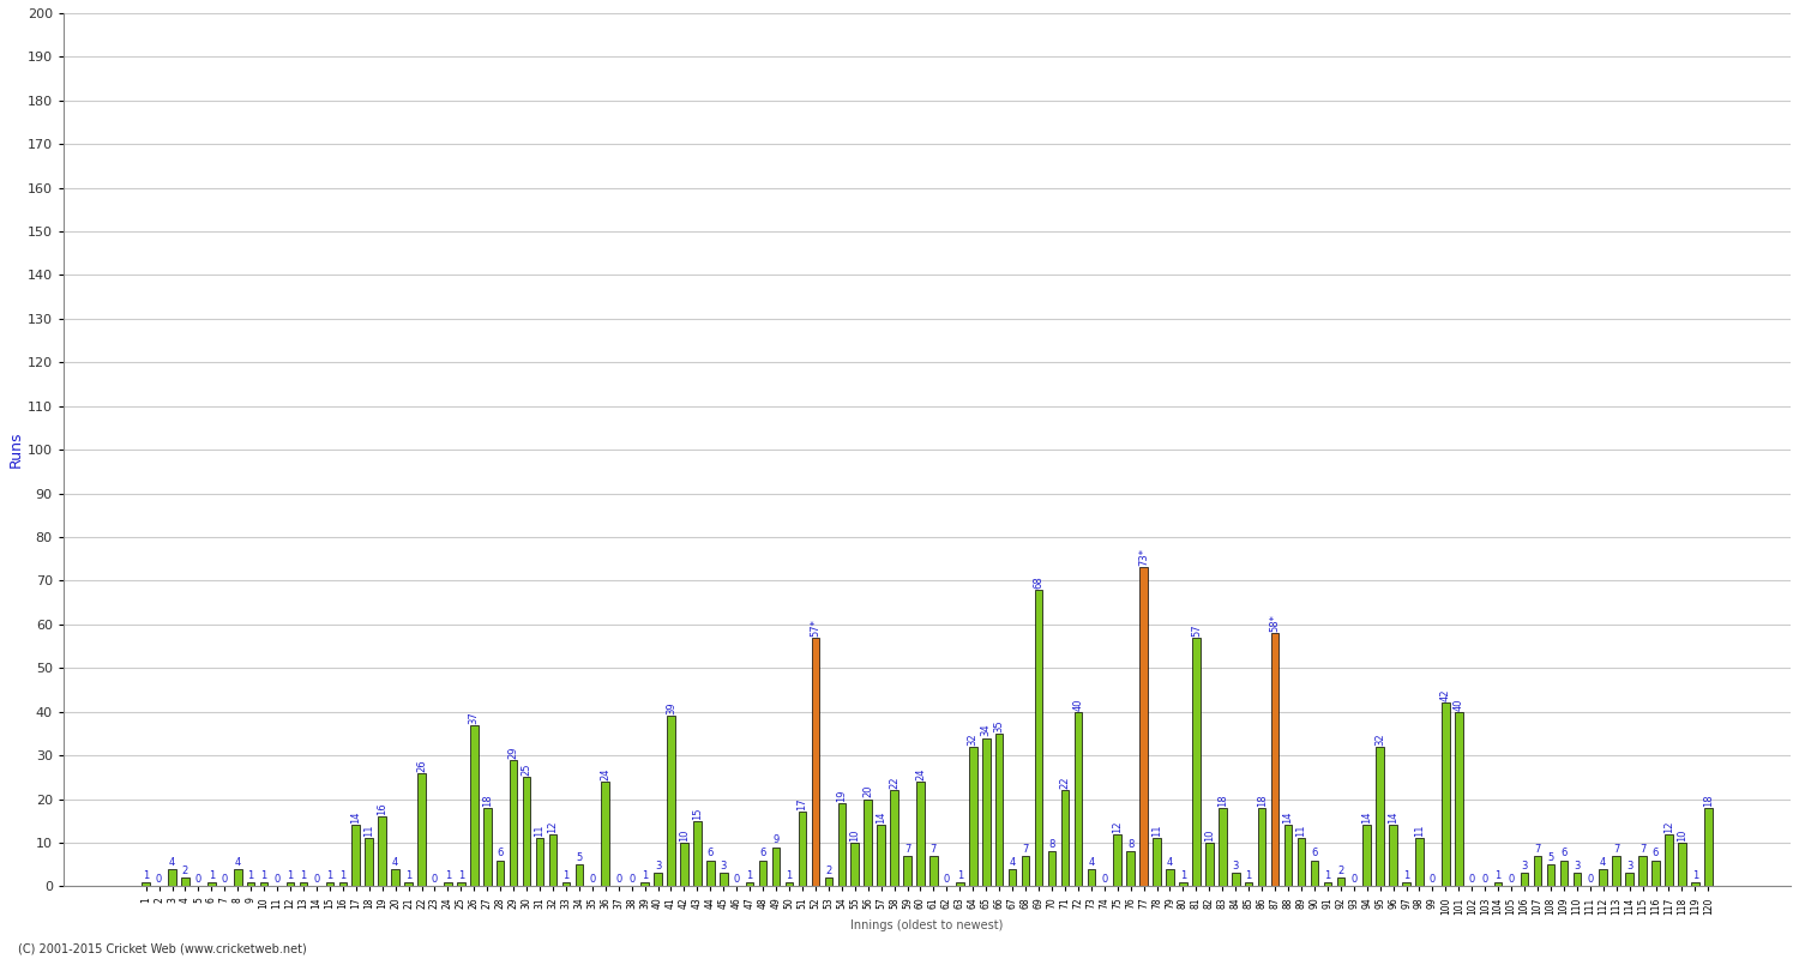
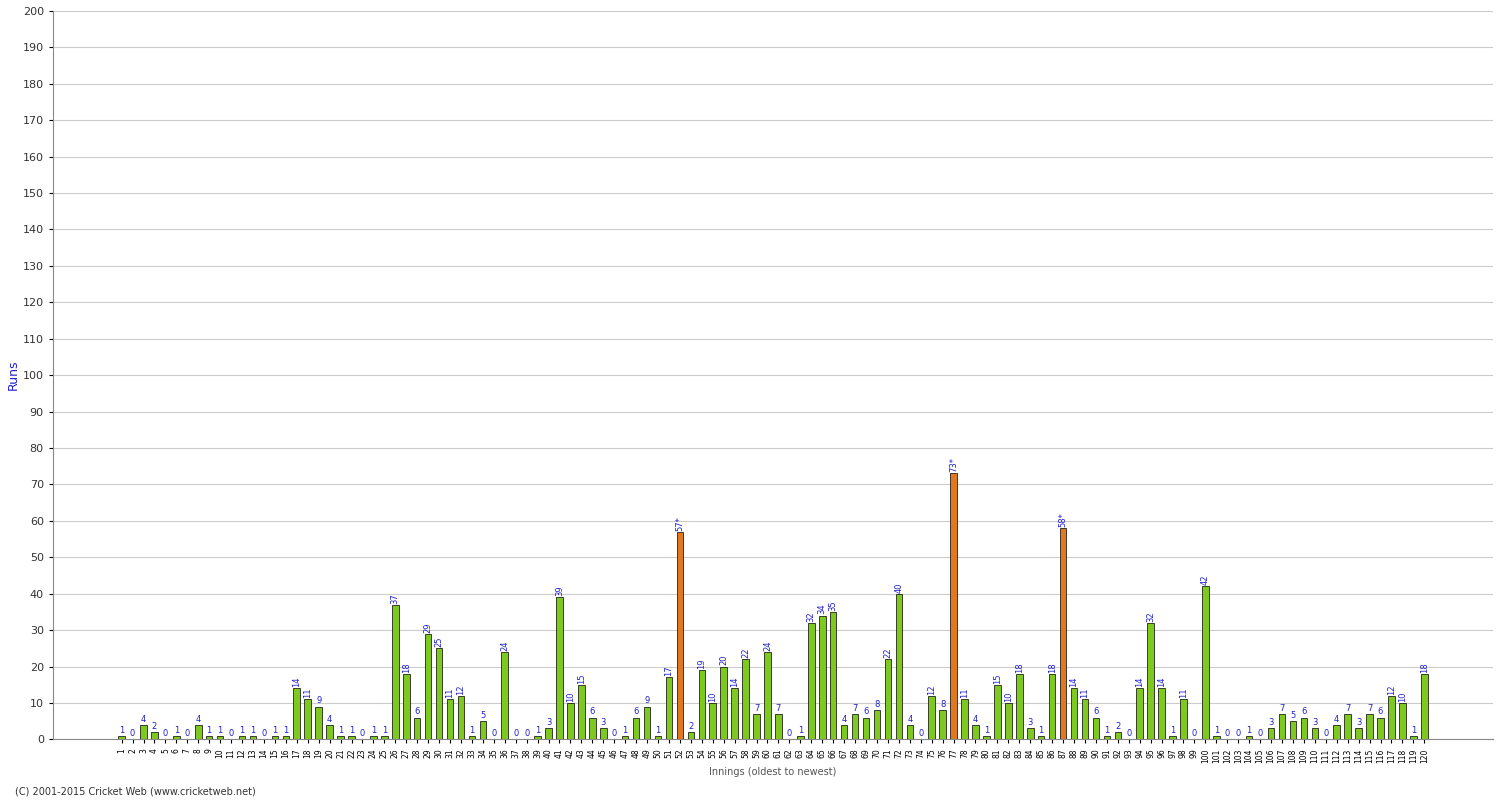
19: 16 -> 9
22: 26 -> 1
69: 68 -> 6
81: 57 -> 15
101: 40 -> 1
